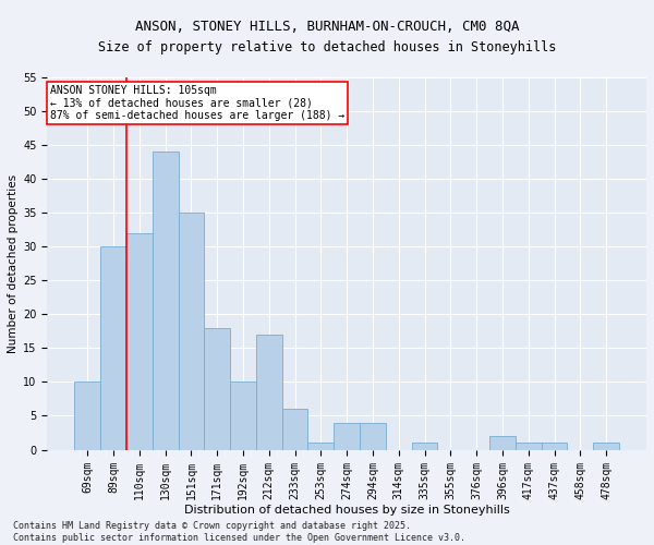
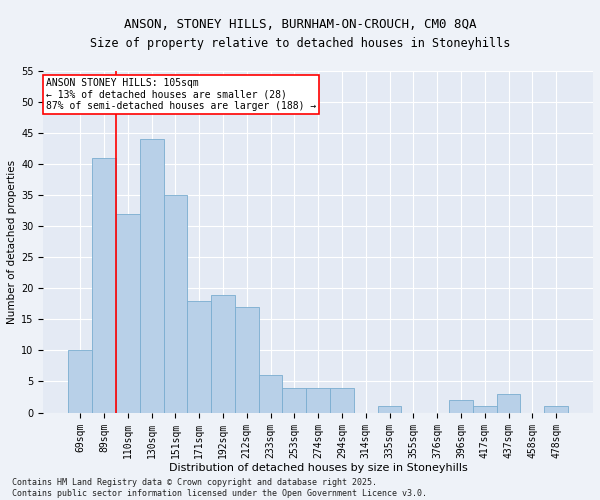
89sqm: 30 -> 41
192sqm: 10 -> 19
253sqm: 1 -> 4
437sqm: 1 -> 3
